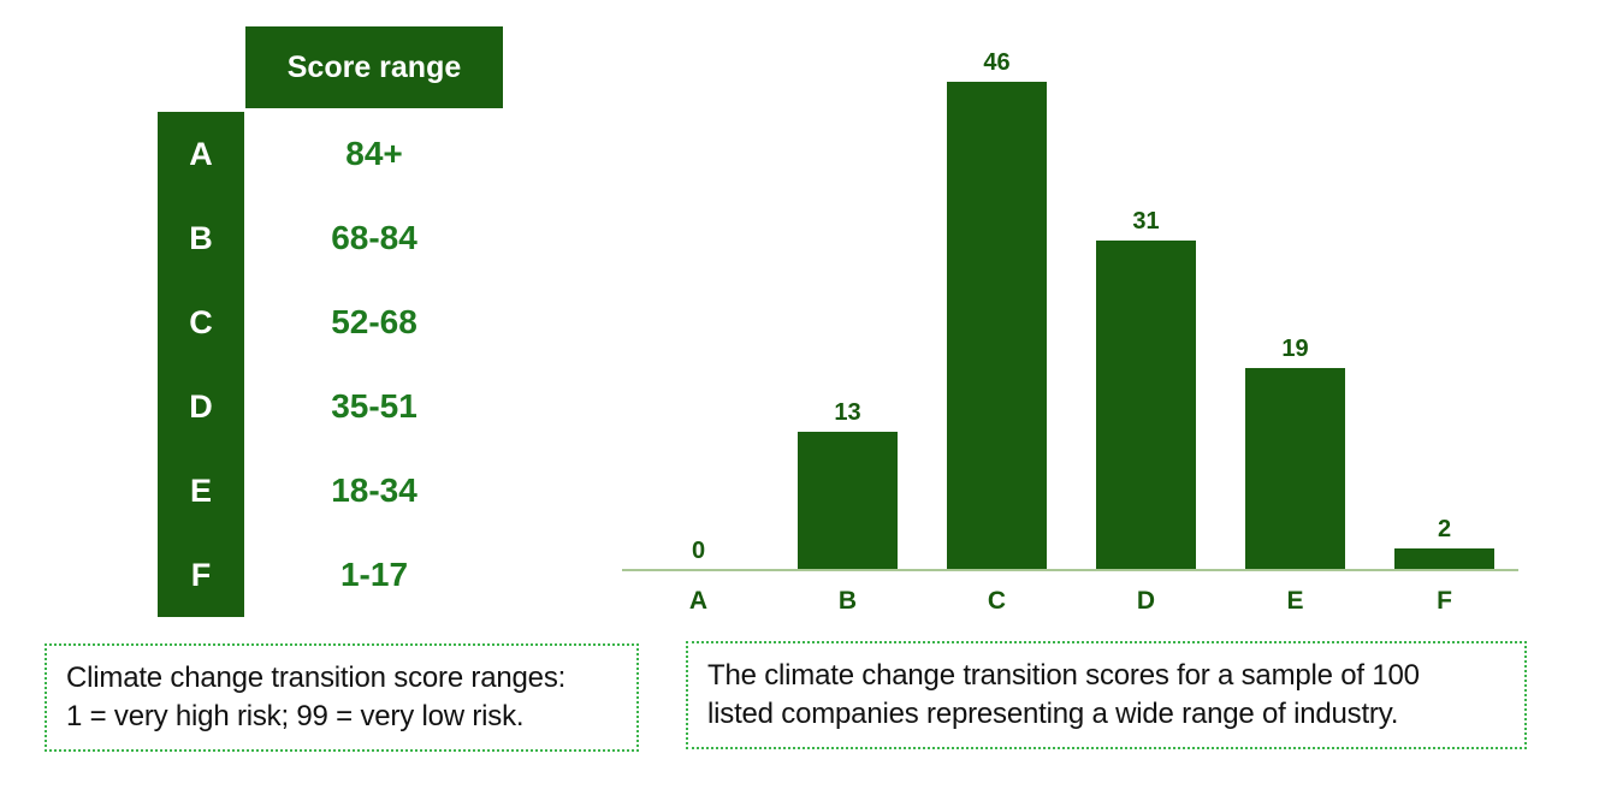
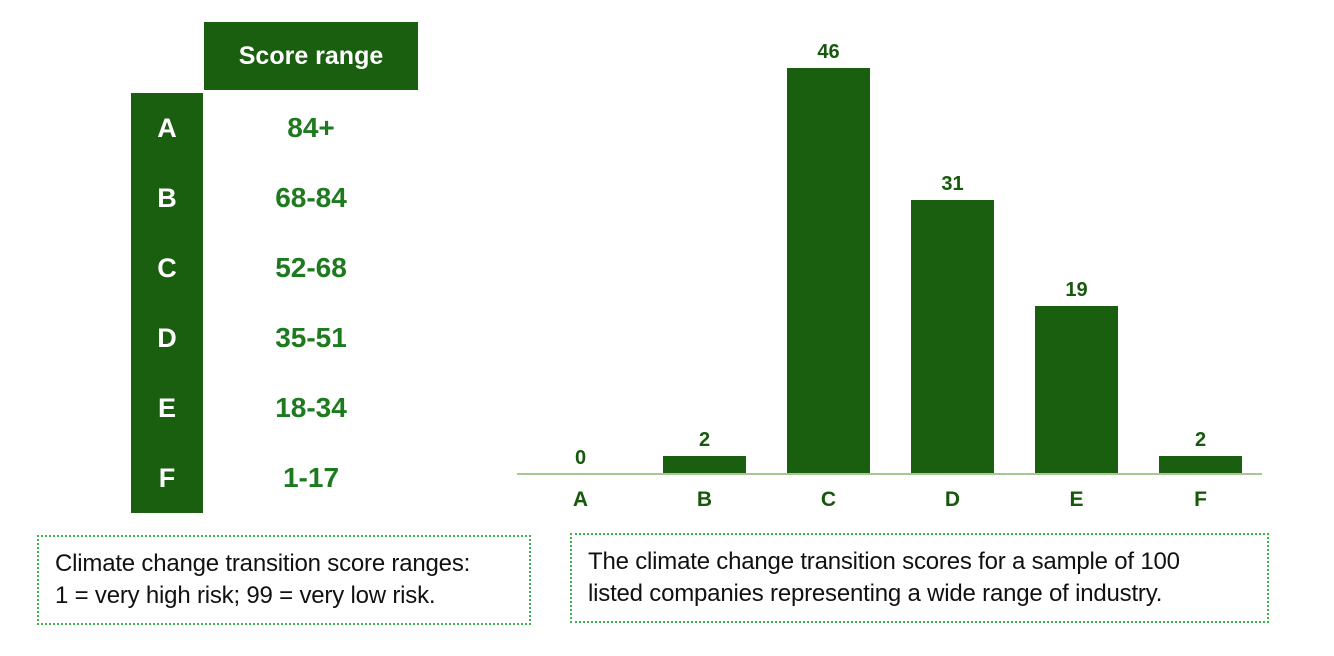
B: 13 -> 2
